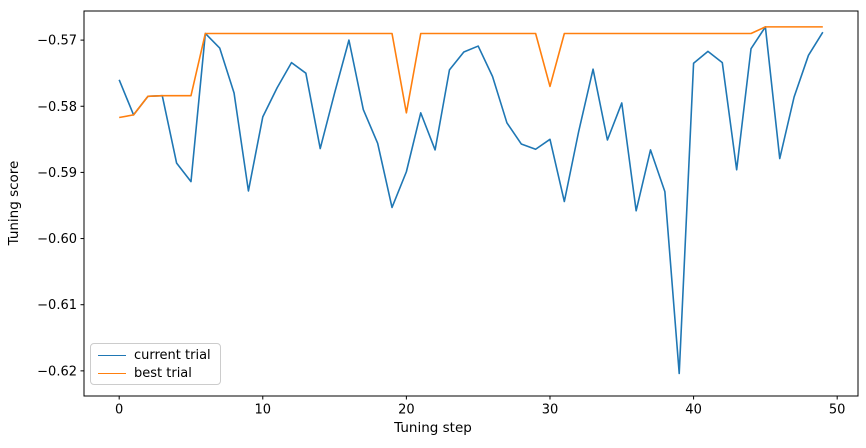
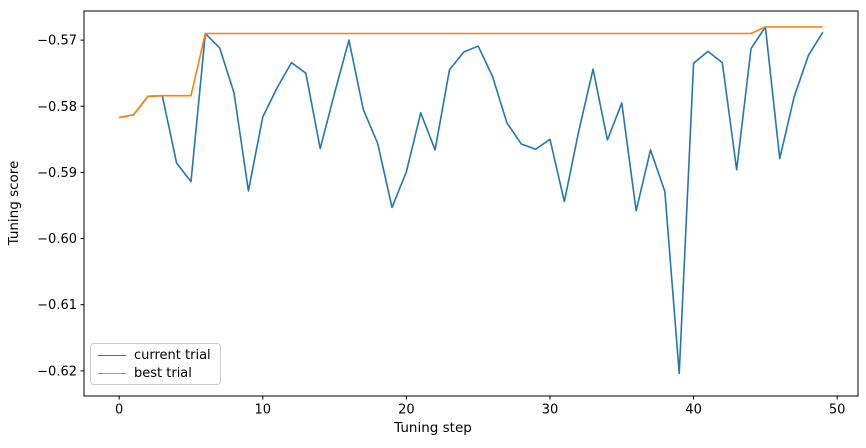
current trial/0: -0.576 -> -0.582
best trial/20: -0.581 -> -0.569
best trial/30: -0.577 -> -0.569
